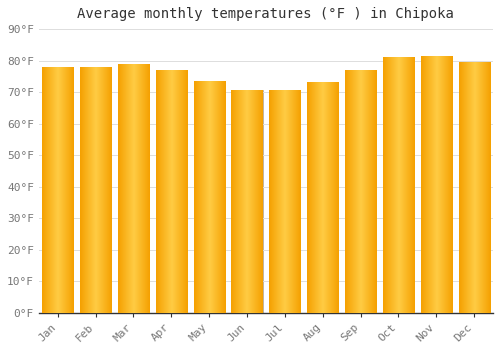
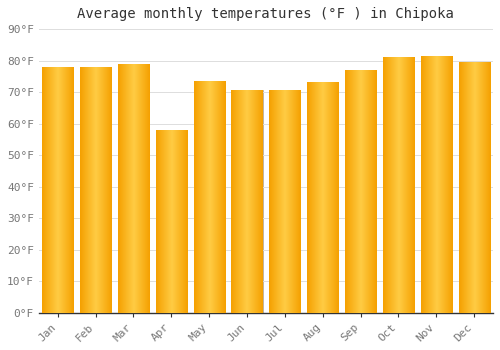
Apr: 77.0°F -> 58.0°F
